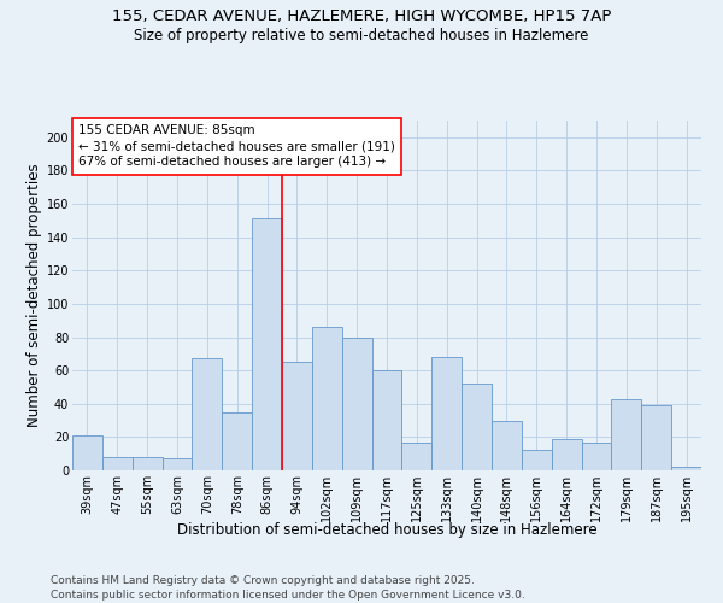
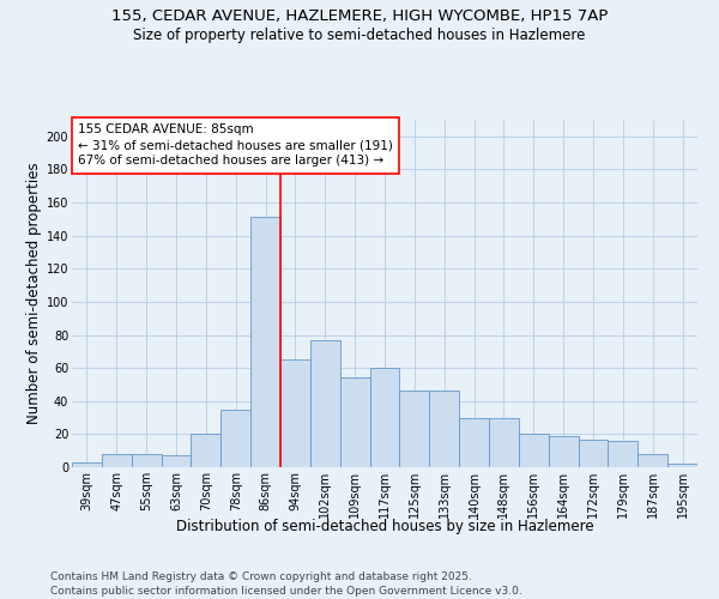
39sqm: 21 -> 3
70sqm: 67 -> 20
102sqm: 86 -> 77
109sqm: 80 -> 54
125sqm: 17 -> 46
133sqm: 68 -> 46
140sqm: 52 -> 30
156sqm: 12 -> 20
179sqm: 43 -> 16
187sqm: 39 -> 8
